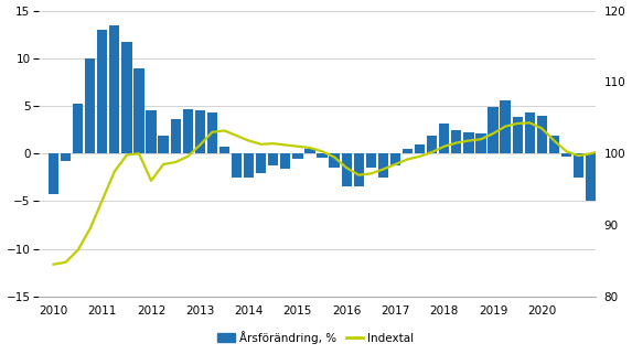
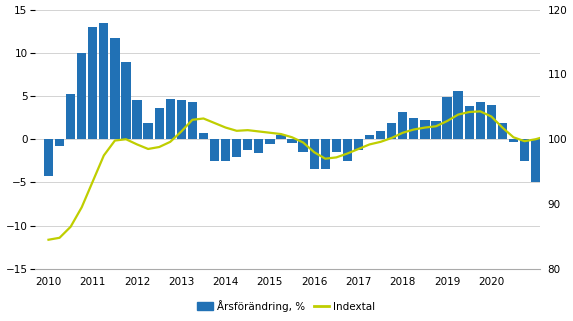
Indextal/2012: 96.2 -> 99.2
